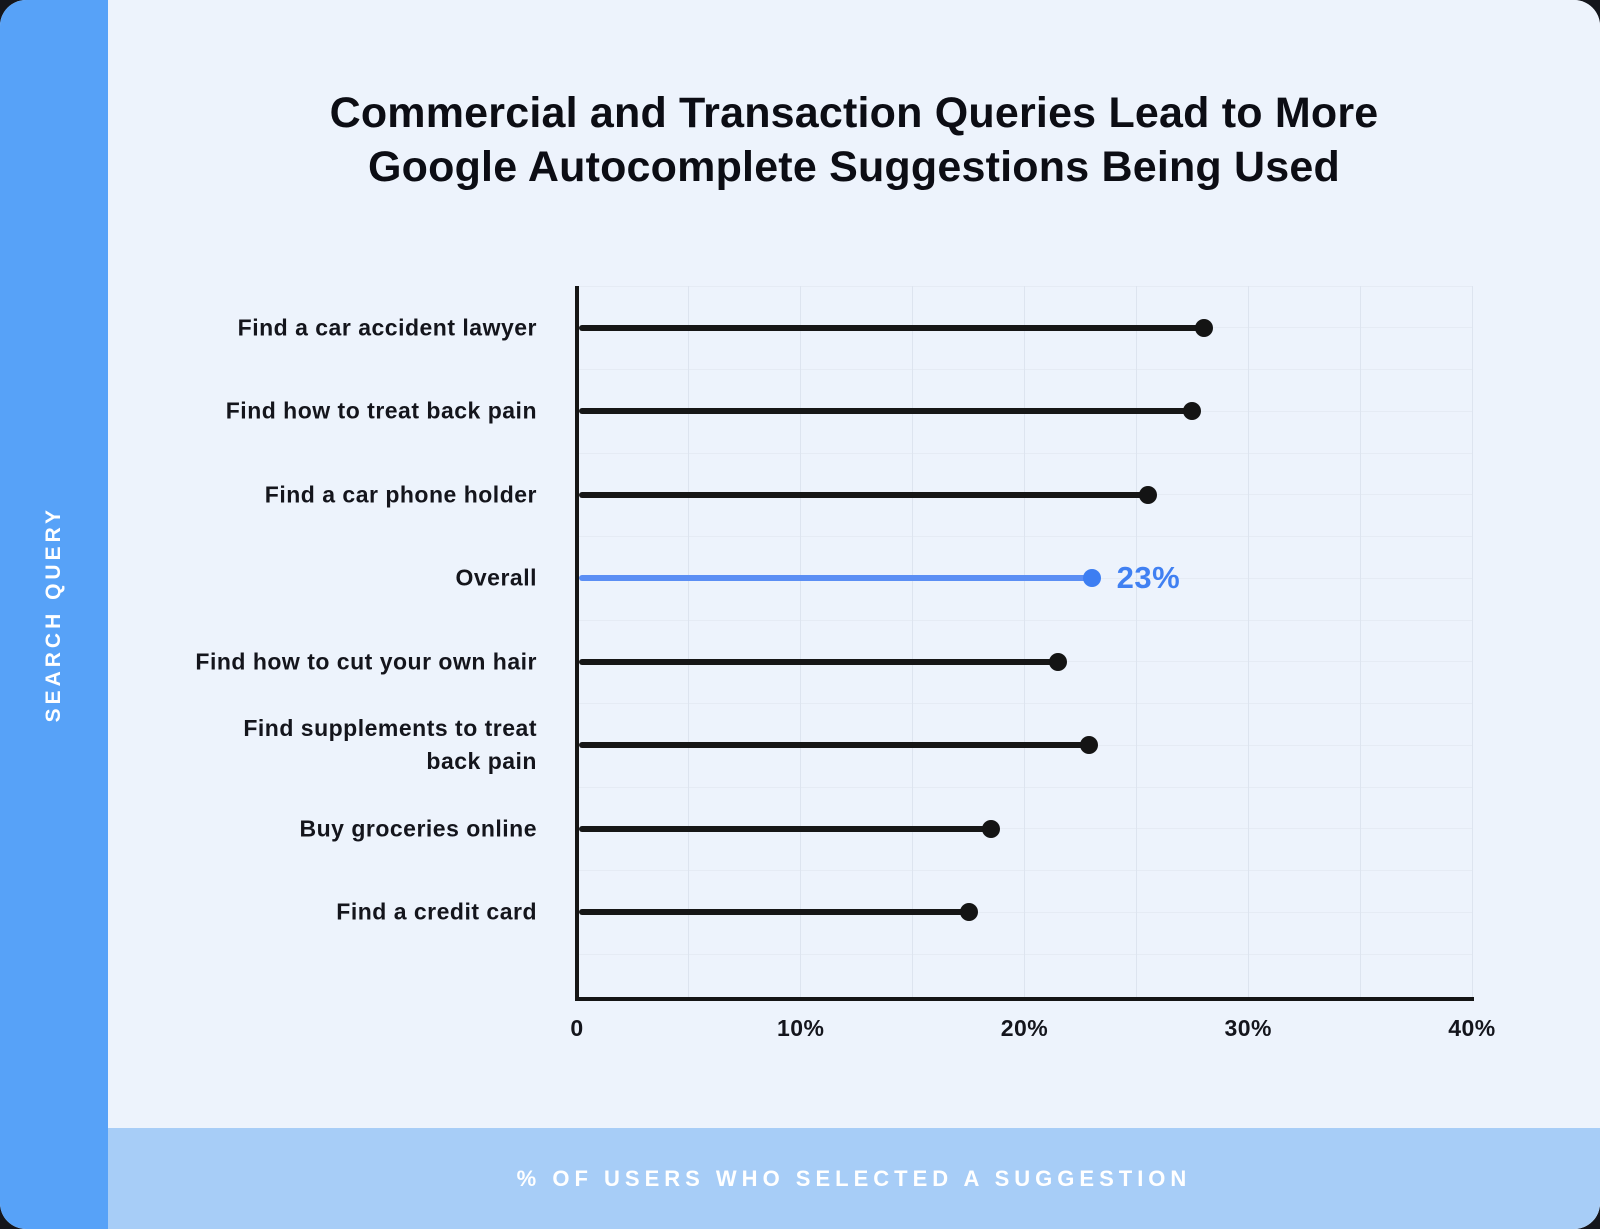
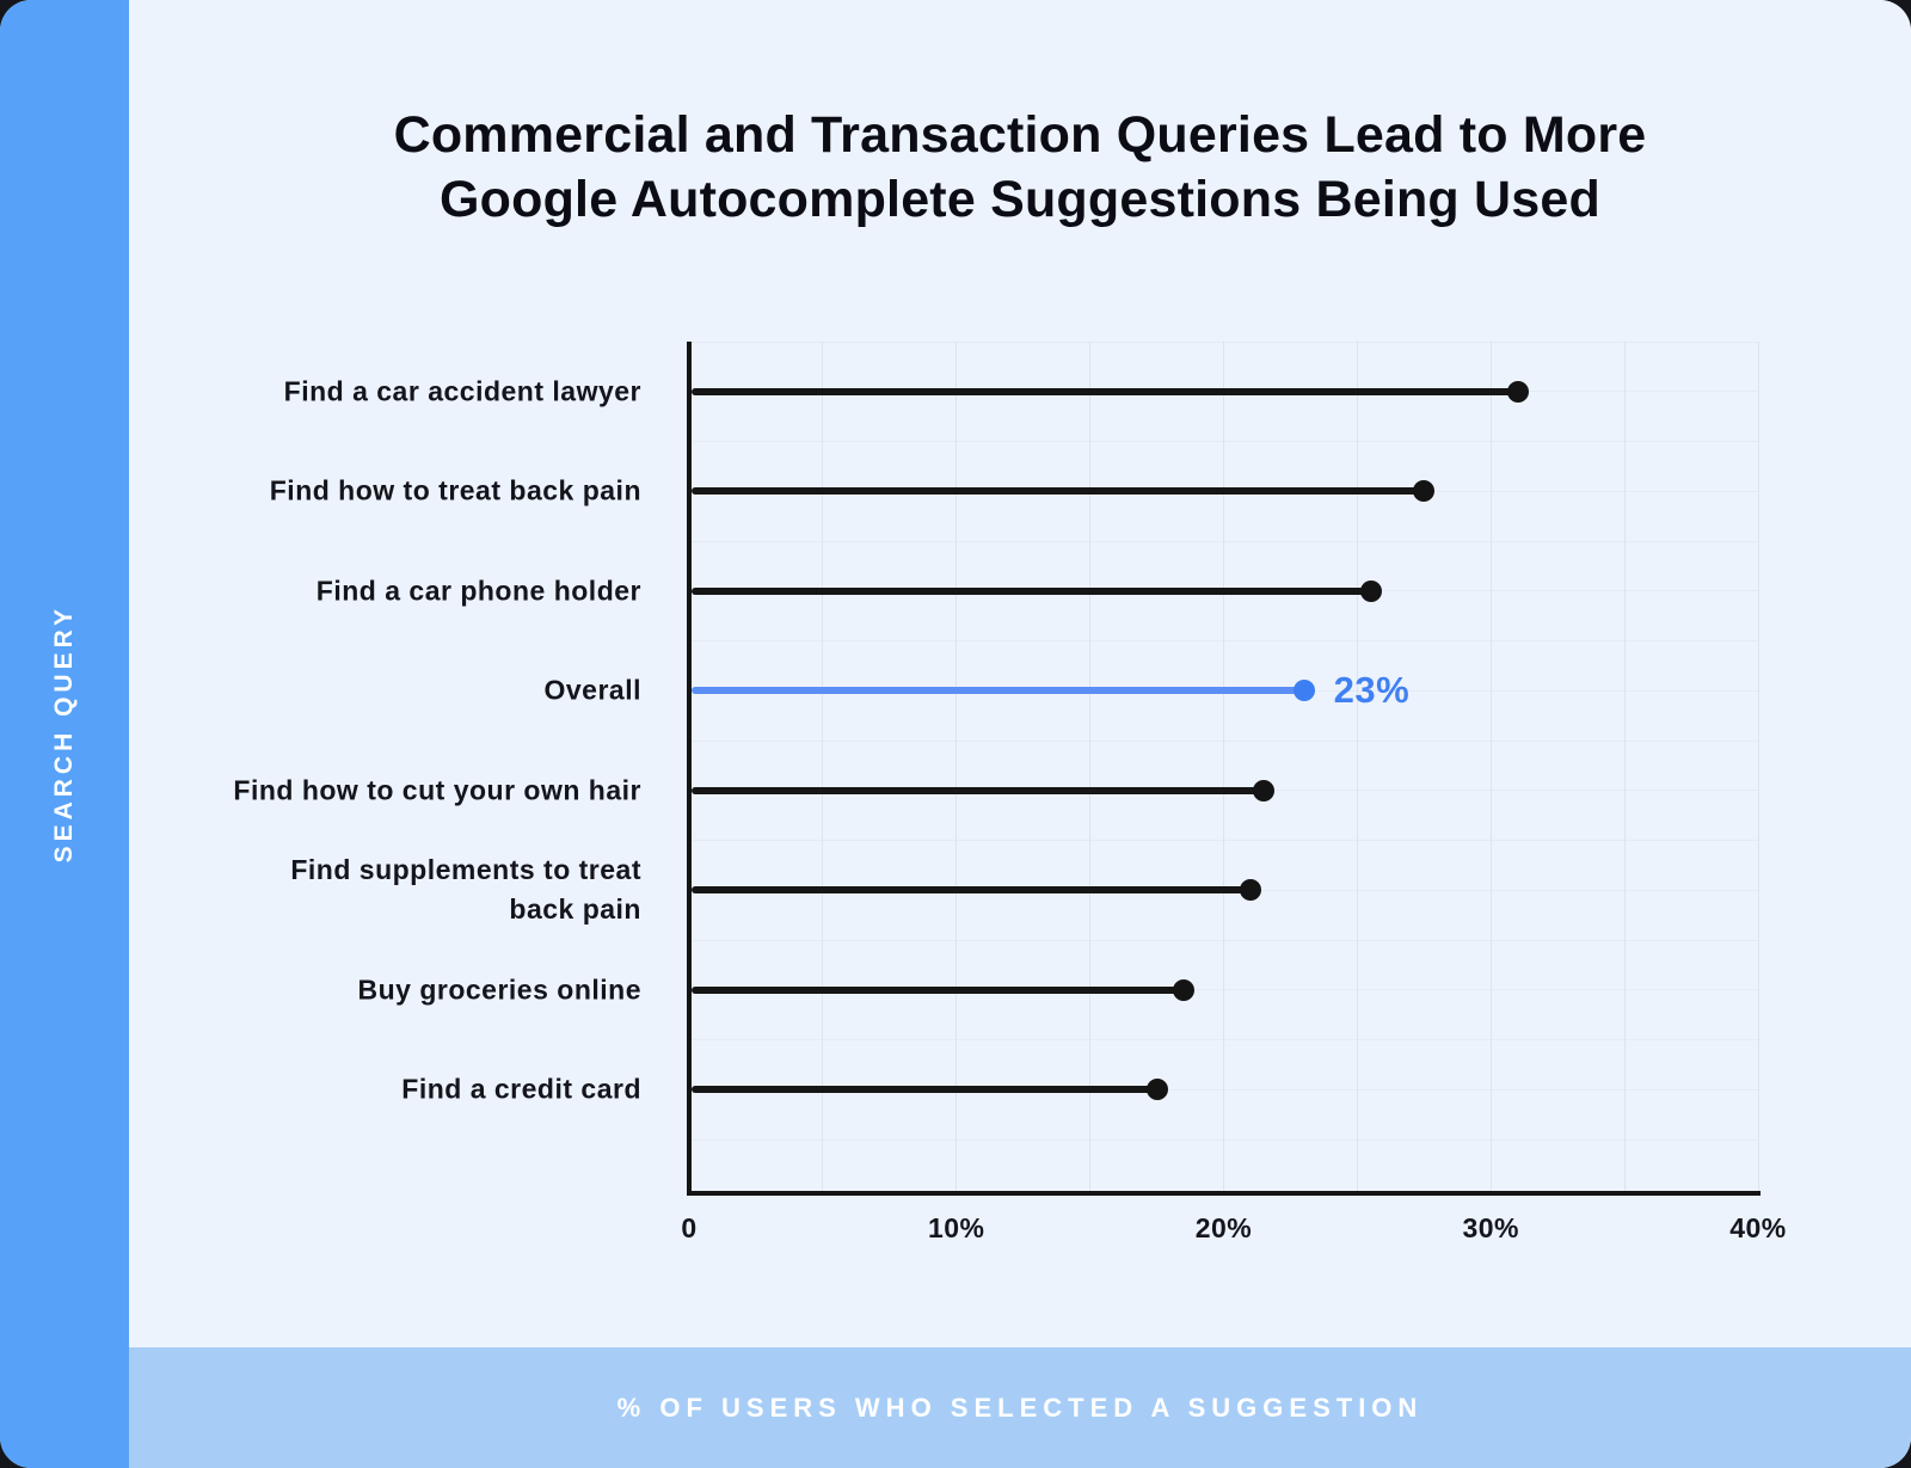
Find a car accident lawyer: 28.0% -> 31.0%
Find supplements to treat back pain: 22.9% -> 21.0%
